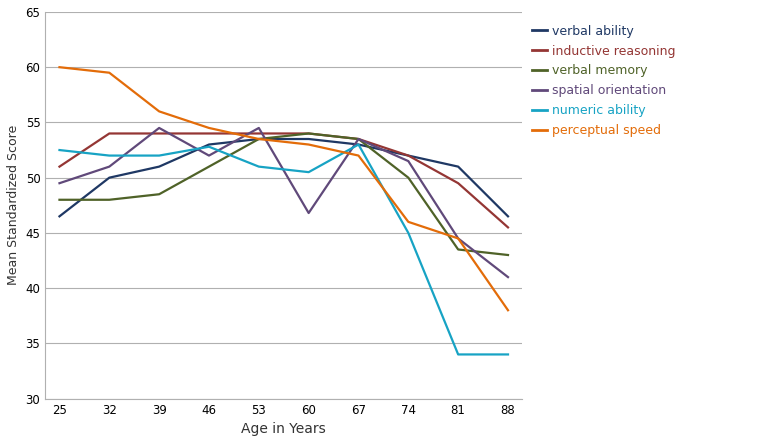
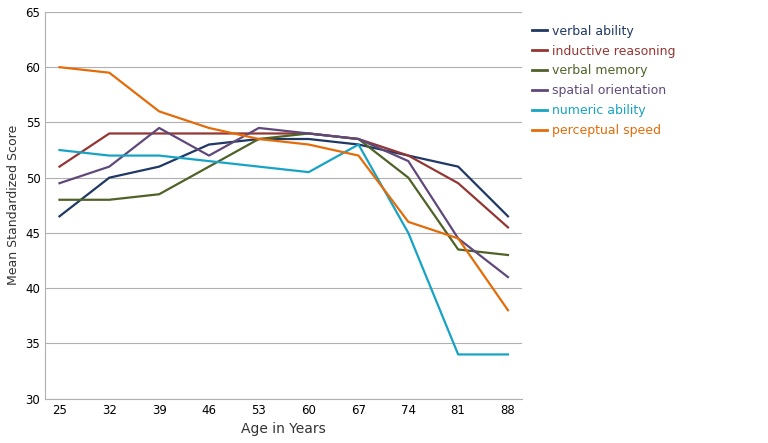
numeric ability/46: 52.8 -> 51.5
spatial orientation/60: 46.8 -> 54.0
